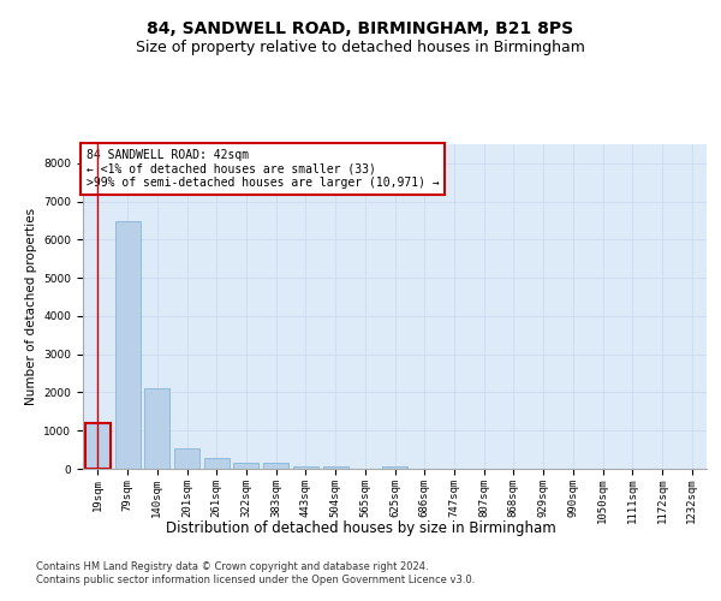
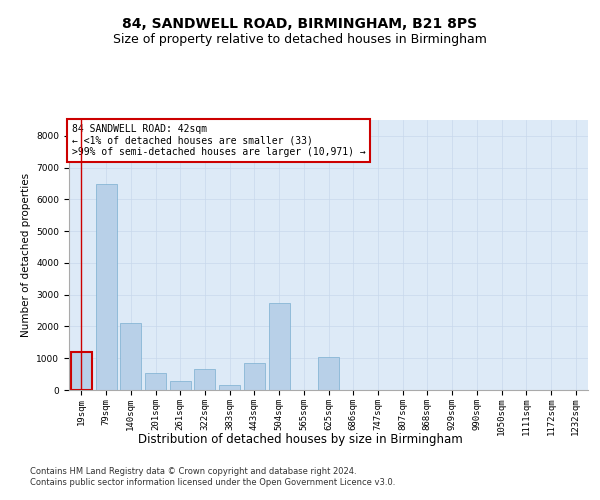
322sqm: 170 -> 650
443sqm: 60 -> 850
504sqm: 60 -> 2750
625sqm: 60 -> 1050
